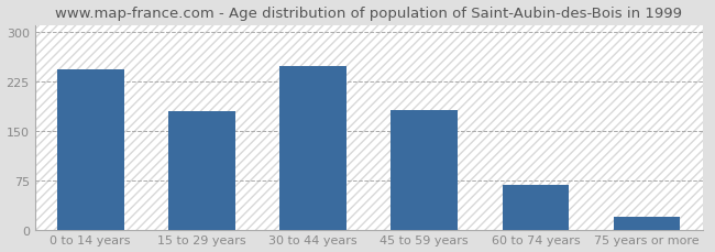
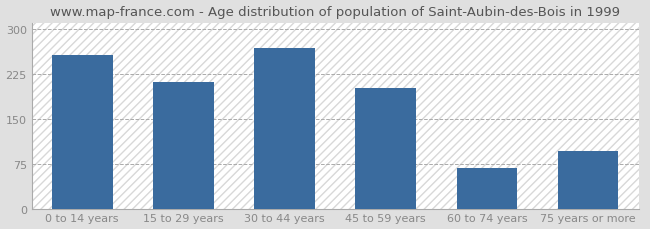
0 to 14 years: 243 -> 256
15 to 29 years: 180 -> 212
30 to 44 years: 248 -> 268
45 to 59 years: 182 -> 202
75 years or more: 20 -> 96
